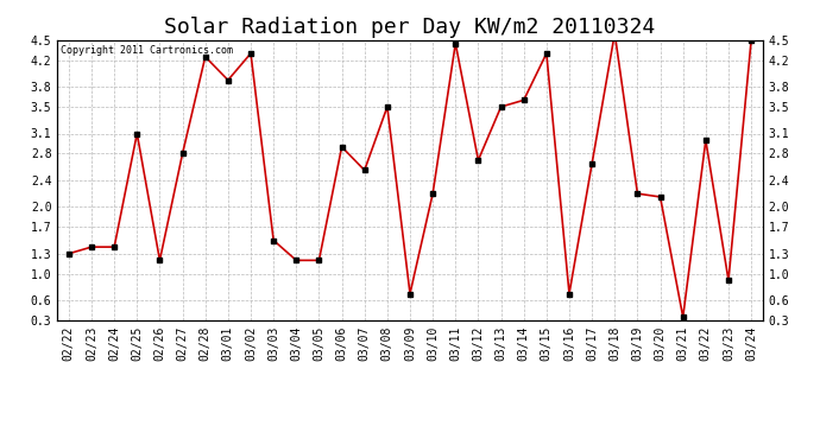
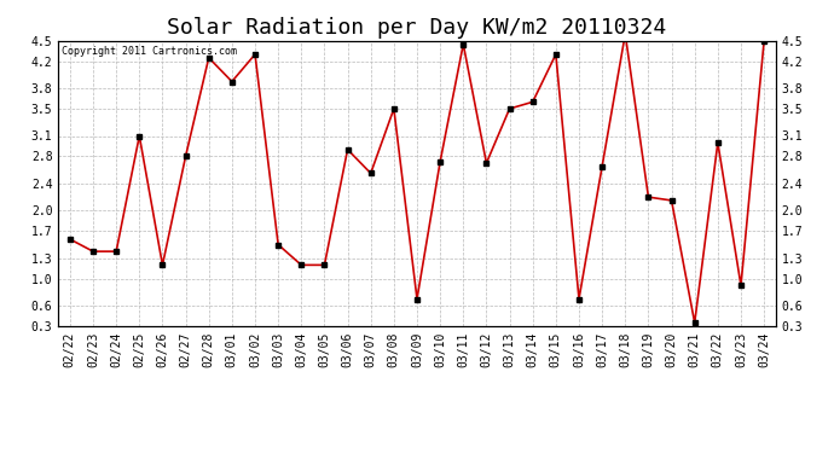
02/22: 1.30 -> 1.58
03/10: 2.20 -> 2.72
